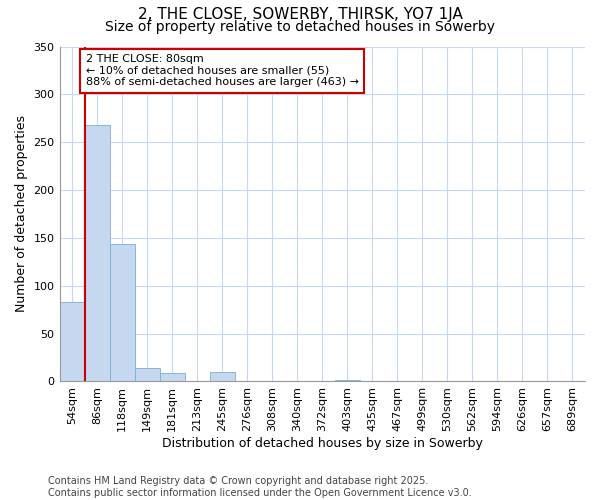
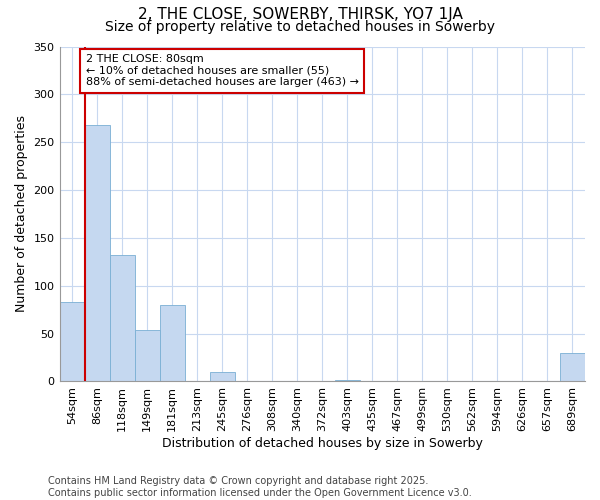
118sqm: 144 -> 132
149sqm: 14 -> 54
181sqm: 9 -> 80
689sqm: 1 -> 30
